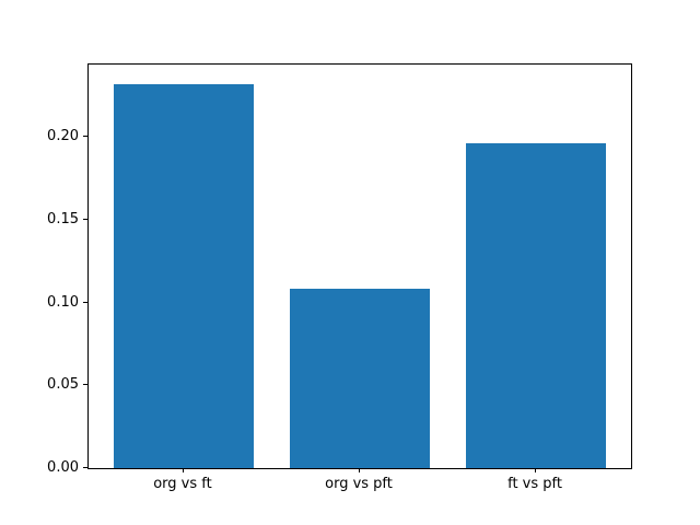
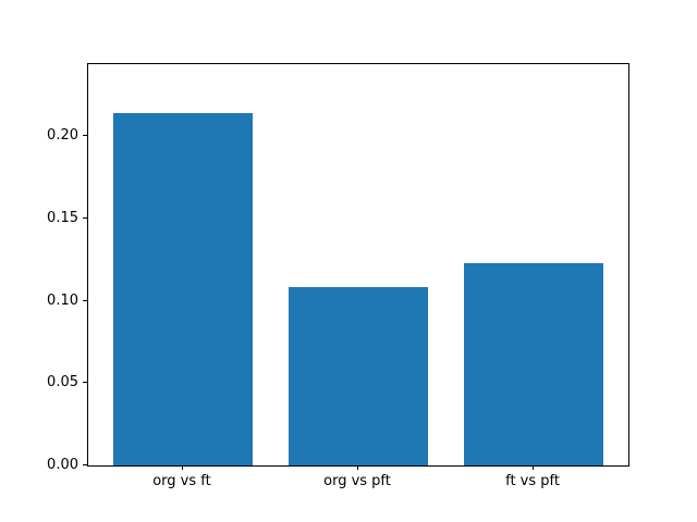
org vs ft: 0.232 -> 0.214
ft vs pft: 0.196 -> 0.123
